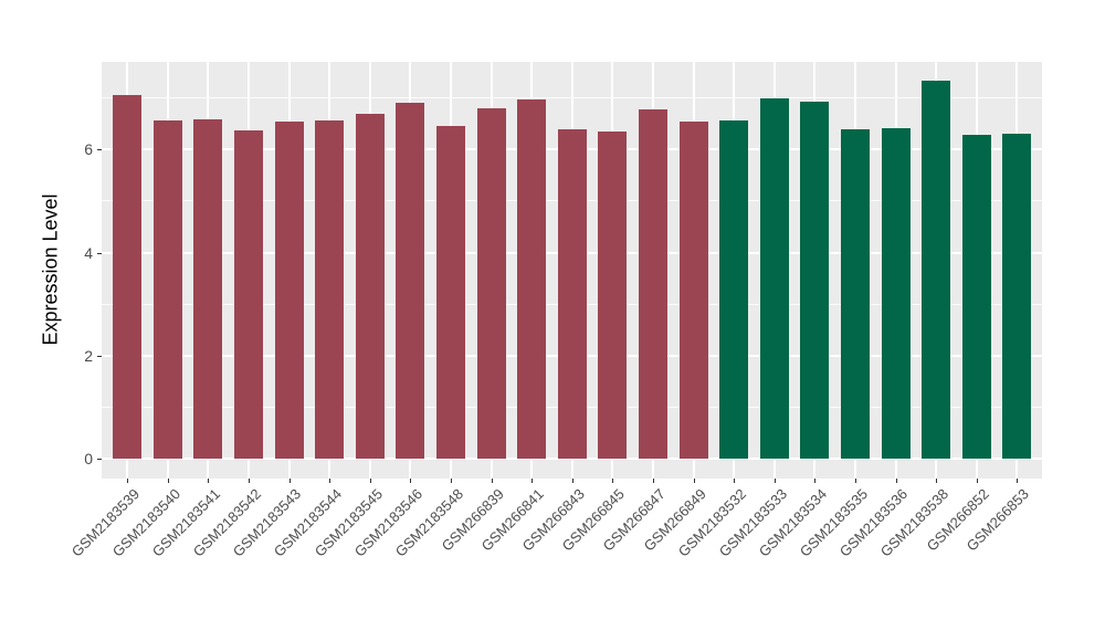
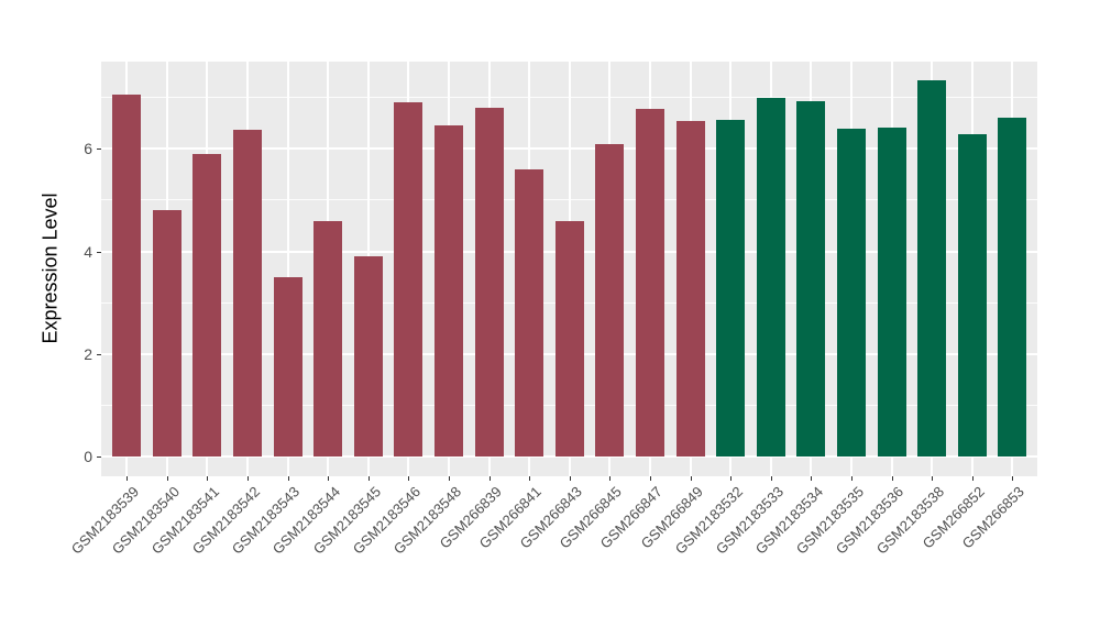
GSM2183540: 6.6 -> 4.8
GSM2183541: 6.6 -> 5.9
GSM2183543: 6.5 -> 3.5
GSM2183544: 6.6 -> 4.6
GSM2183545: 6.7 -> 3.9
GSM266841: 7.0 -> 5.6
GSM266843: 6.4 -> 4.6
GSM266845: 6.3 -> 6.1
GSM266853: 6.3 -> 6.6
